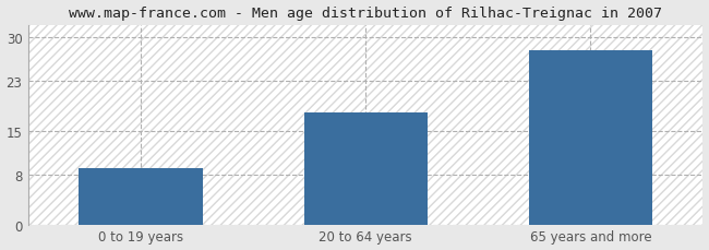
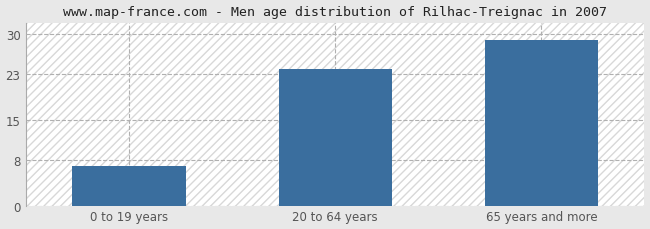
0 to 19 years: 9 -> 7
20 to 64 years: 18 -> 24
65 years and more: 28 -> 29
